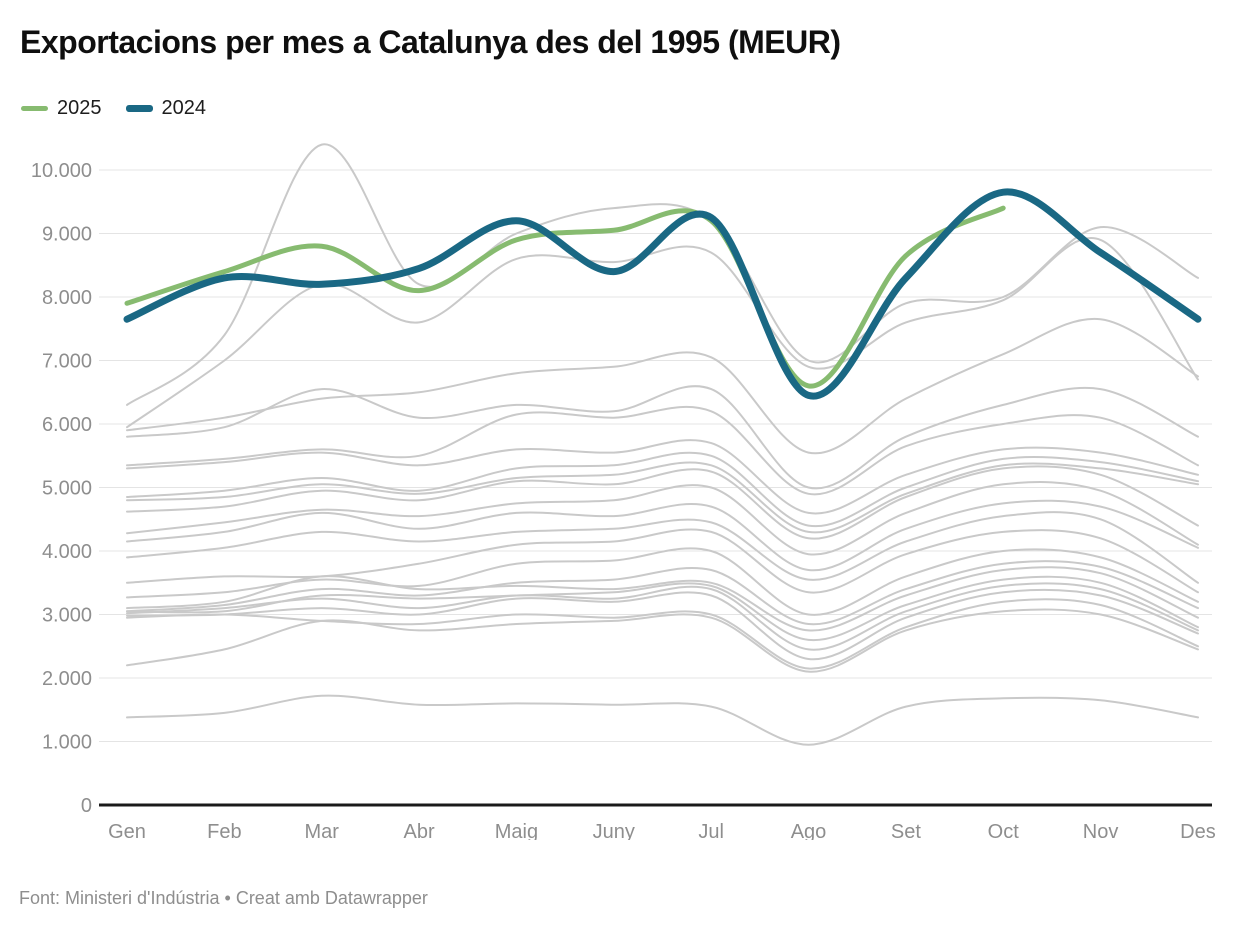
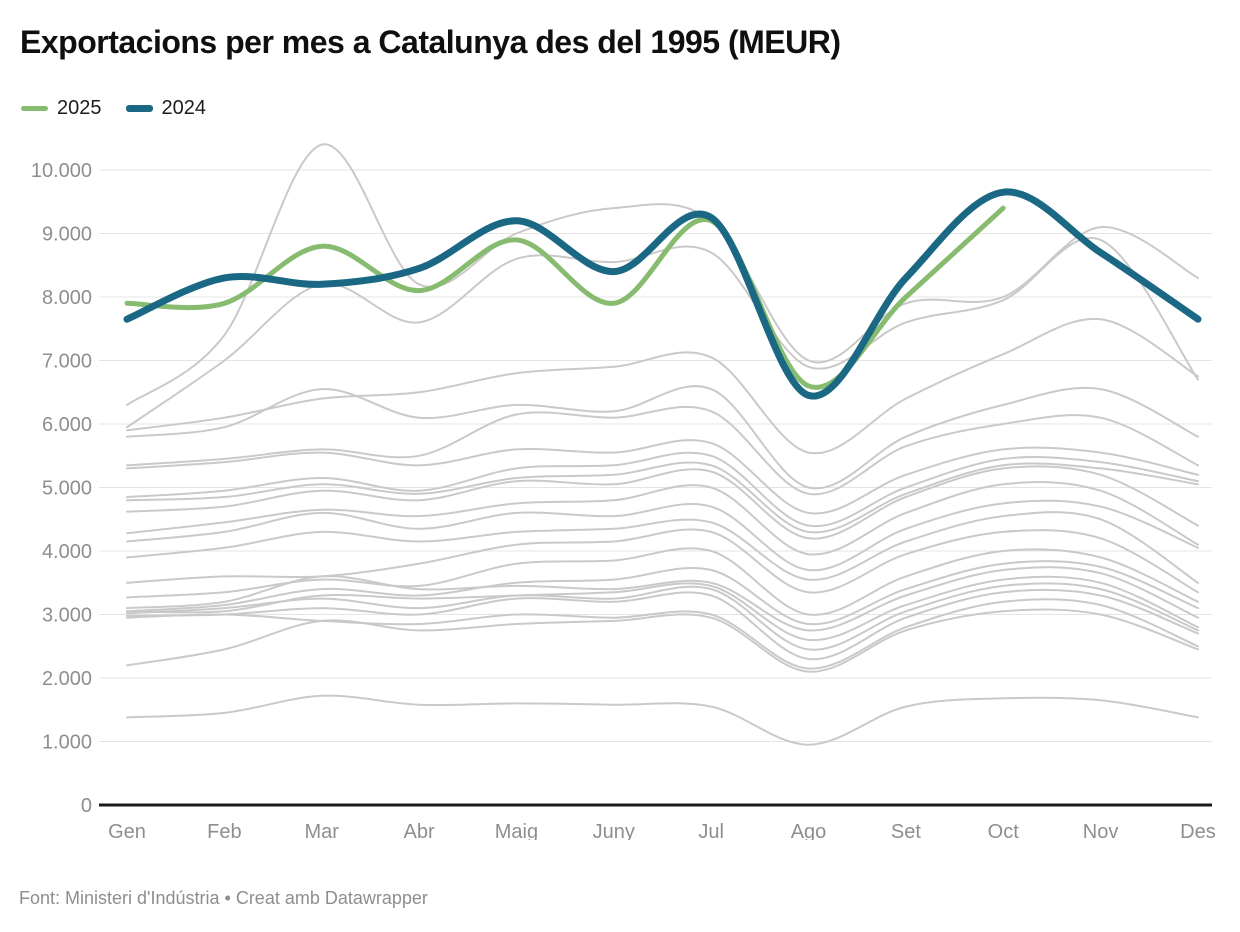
2025/Feb: 8400 -> 7900
2025/Juny: 9000 -> 7900
2025/Set: 8600 -> 8000
